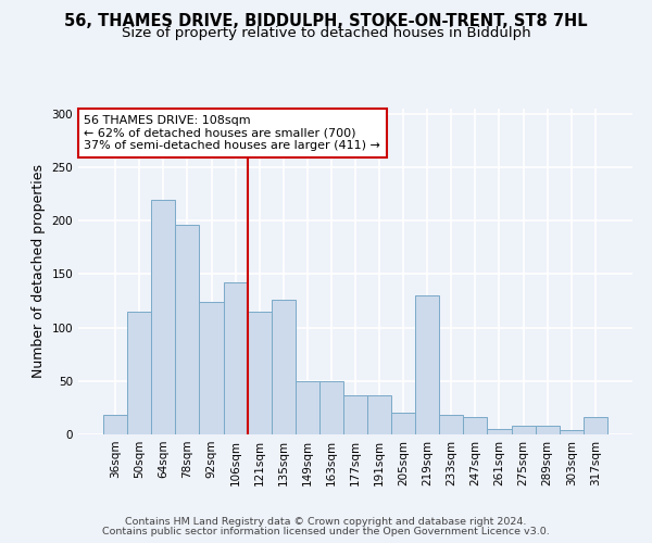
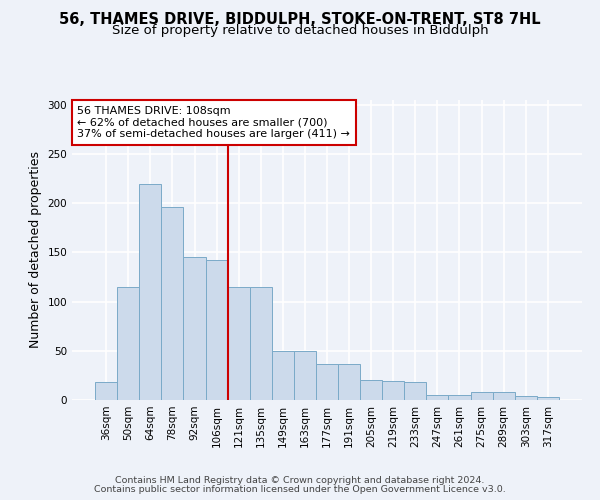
92sqm: 124 -> 145
135sqm: 126 -> 115
219sqm: 130 -> 19
247sqm: 16 -> 5
317sqm: 16 -> 3
